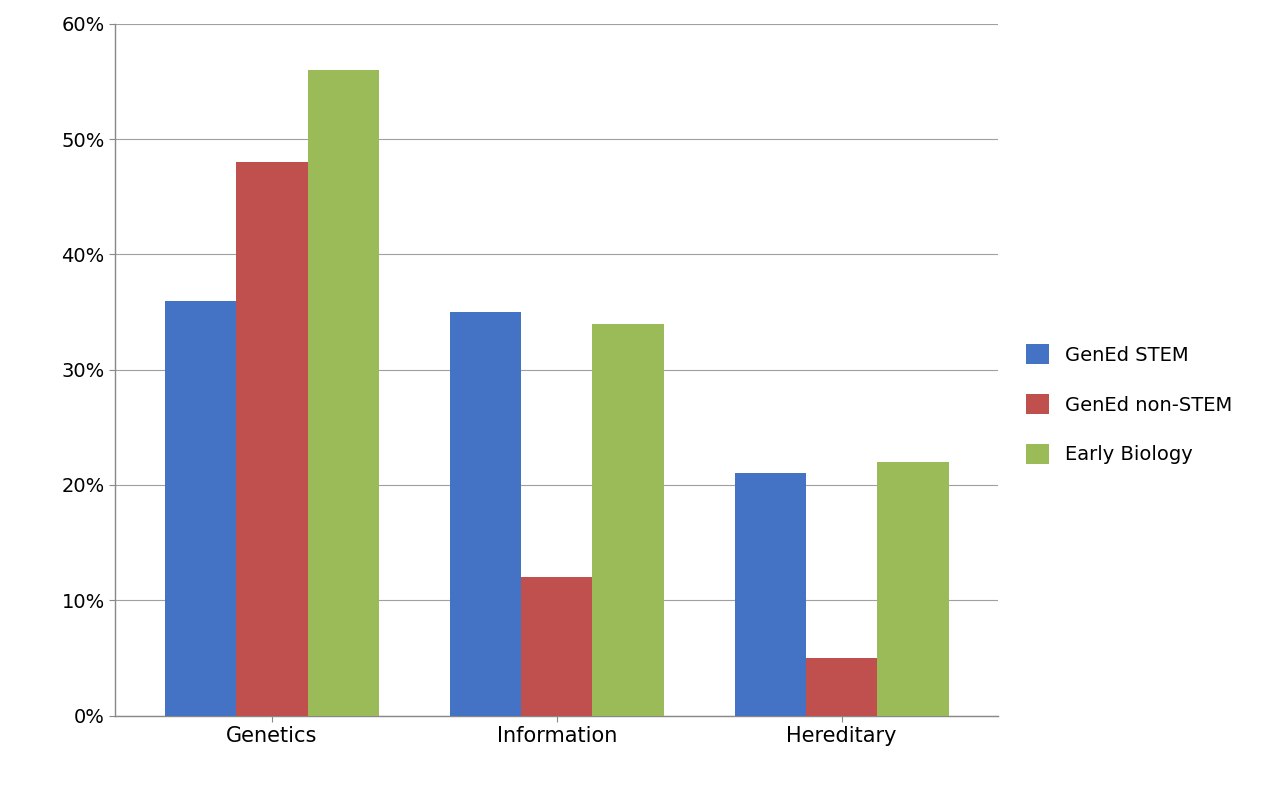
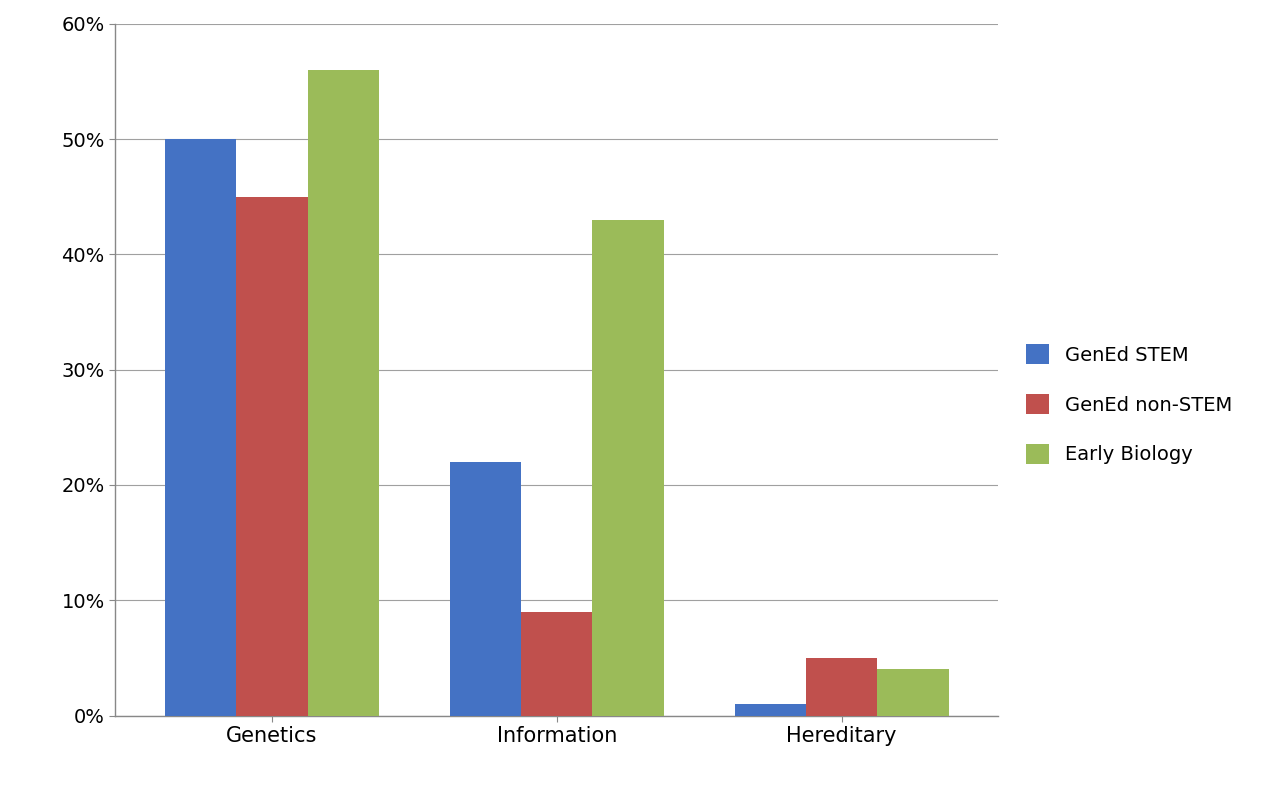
GenEd STEM/Genetics: 36% -> 50%
GenEd non-STEM/Genetics: 48% -> 45%
GenEd STEM/Information: 35% -> 22%
GenEd non-STEM/Information: 12% -> 9%
Early Biology/Information: 34% -> 43%
GenEd STEM/Hereditary: 21% -> 1%
Early Biology/Hereditary: 22% -> 4%
